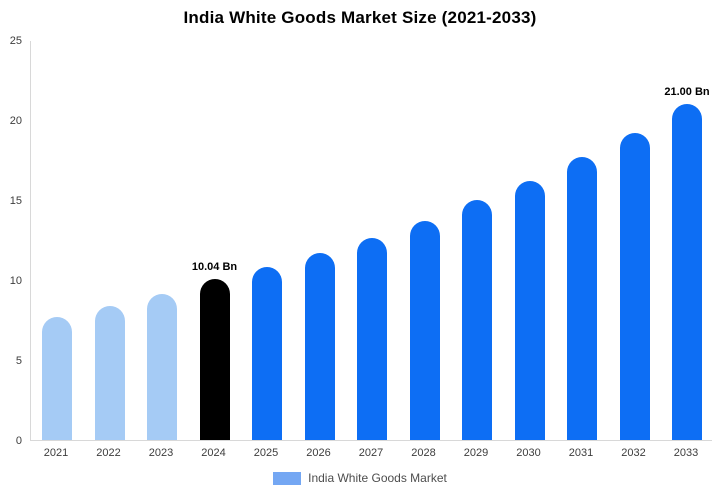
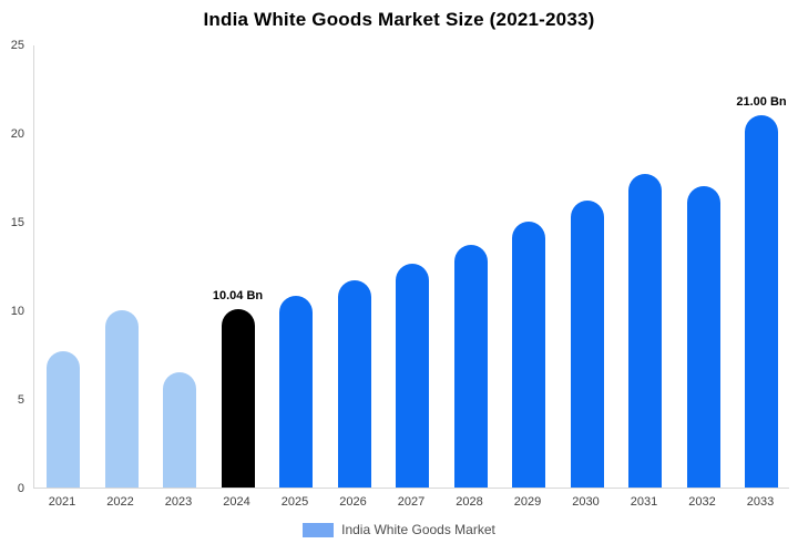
2022: 8.4 -> 10.0
2023: 9.1 -> 6.5
2032: 19.2 -> 17.0
